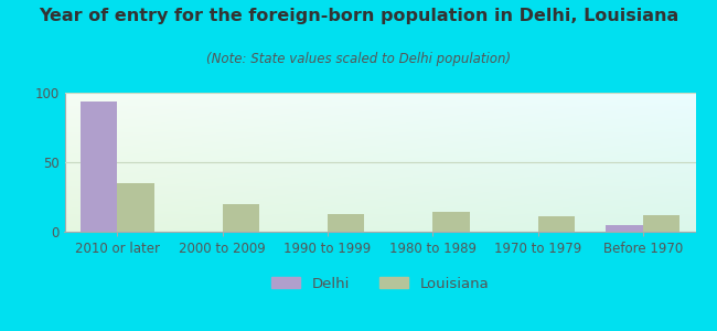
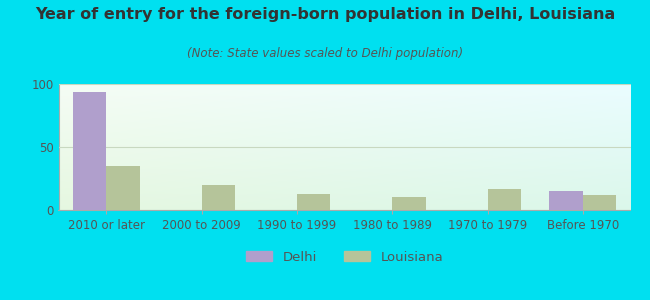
Louisiana/1980 to 1989: 14 -> 10
Louisiana/1970 to 1979: 11 -> 17
Delhi/Before 1970: 5 -> 15
